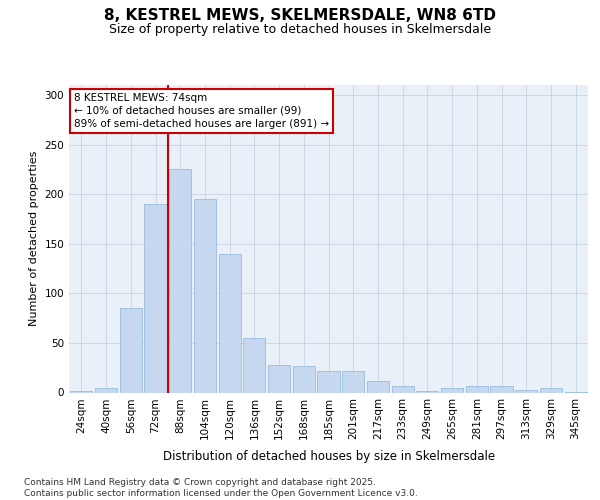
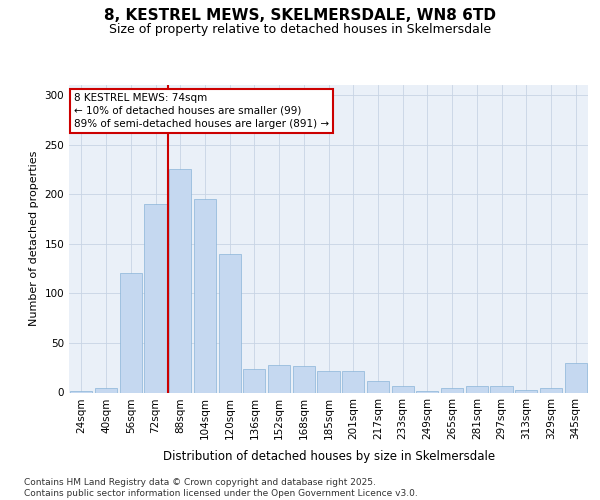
56sqm: 85 -> 120
136sqm: 55 -> 24
345sqm: 1 -> 30
